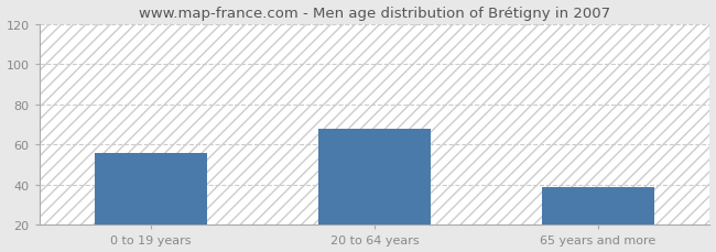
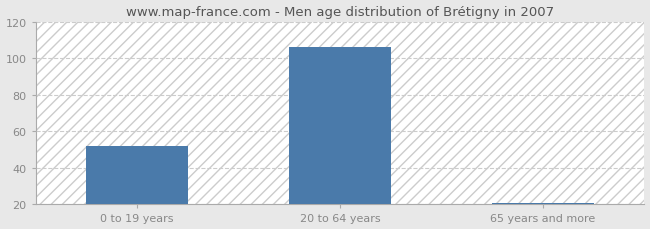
0 to 19 years: 56 -> 52
20 to 64 years: 68 -> 106
65 years and more: 39 -> 21
